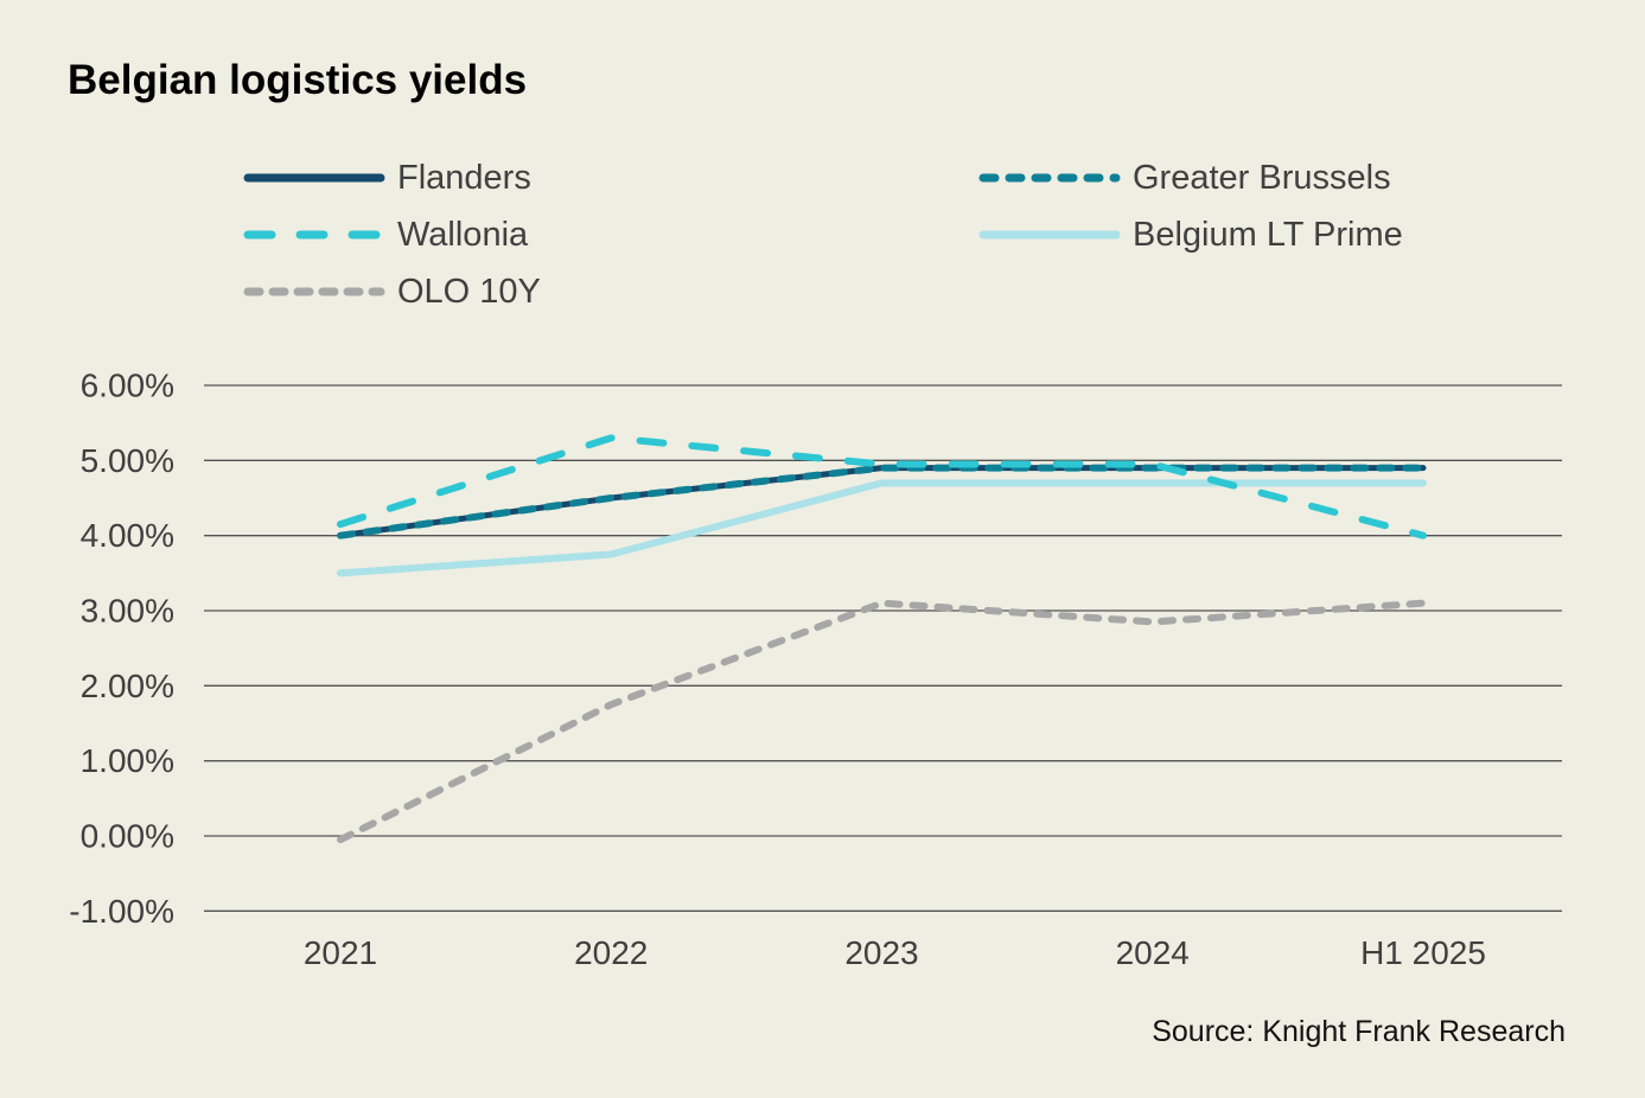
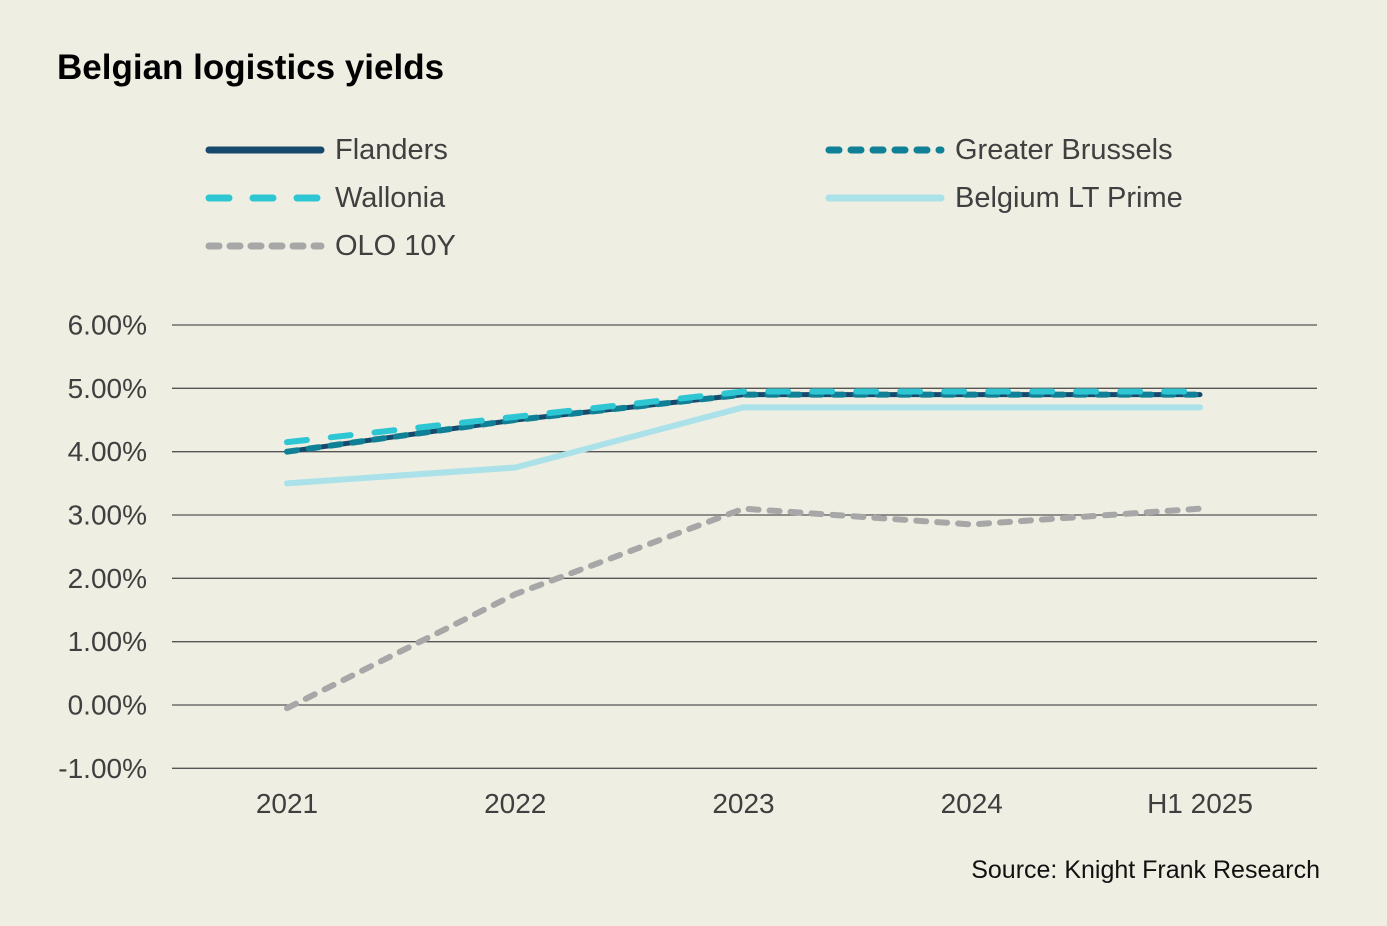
Wallonia/2022: 5.3% -> 4.5%
Wallonia/H1 2025: 4.0% -> 5.0%
